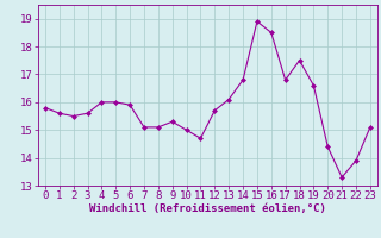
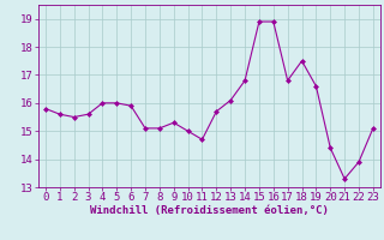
16: 18.5 -> 18.9
